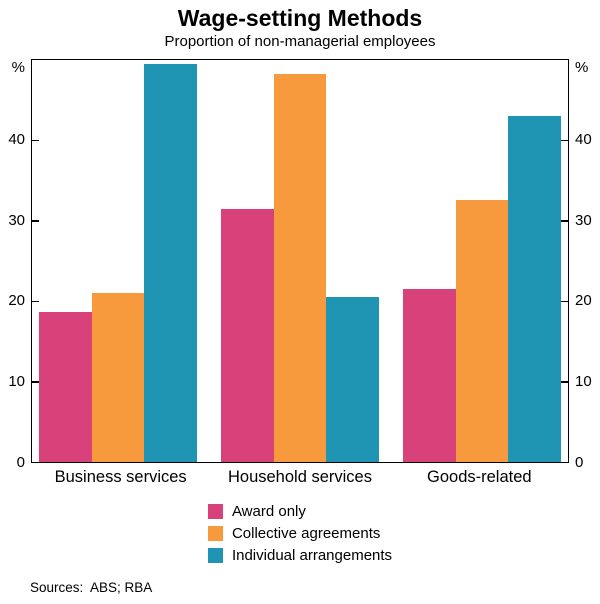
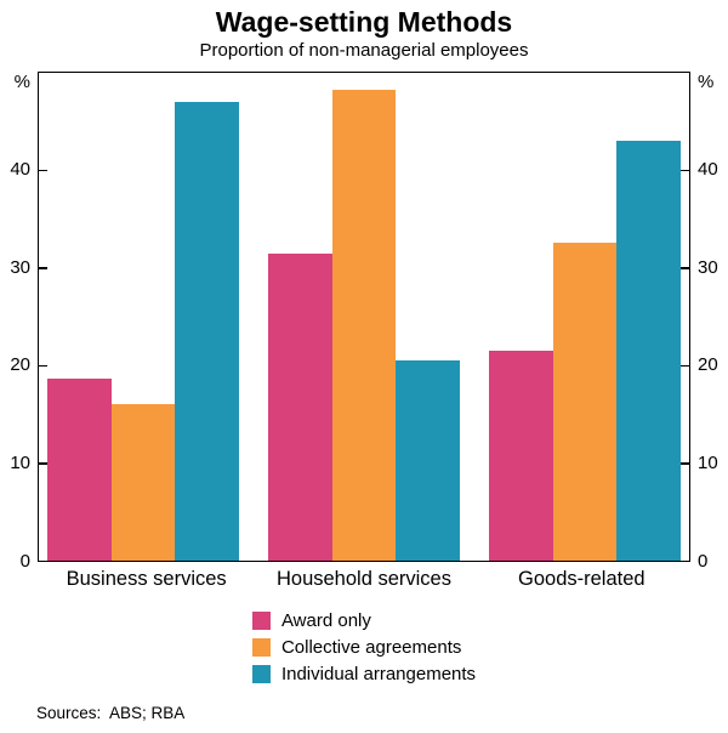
Collective agreements/Business services: 21 -> 16
Individual arrangements/Business services: 50 -> 47
